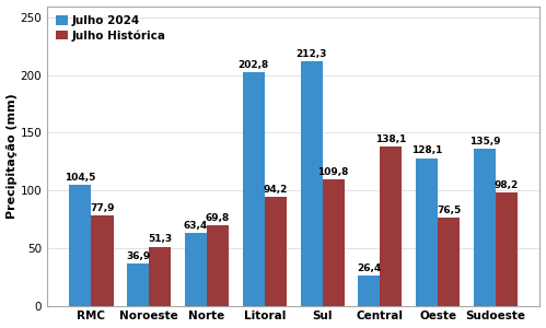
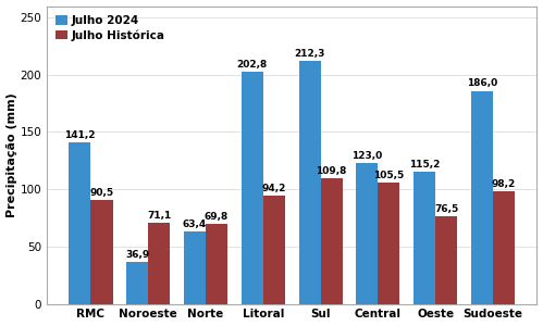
Julho 2024/RMC: 104,5 -> 141,2
Julho Histórica/RMC: 77,9 -> 90,5
Julho Histórica/Noroeste: 51,3 -> 71,1
Julho 2024/Central: 26,4 -> 123,0
Julho Histórica/Central: 138,1 -> 105,5
Julho 2024/Oeste: 128,1 -> 115,2
Julho 2024/Sudoeste: 135,9 -> 186,0
